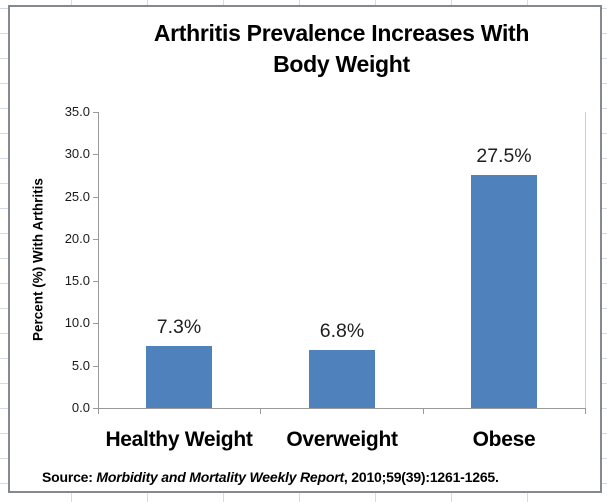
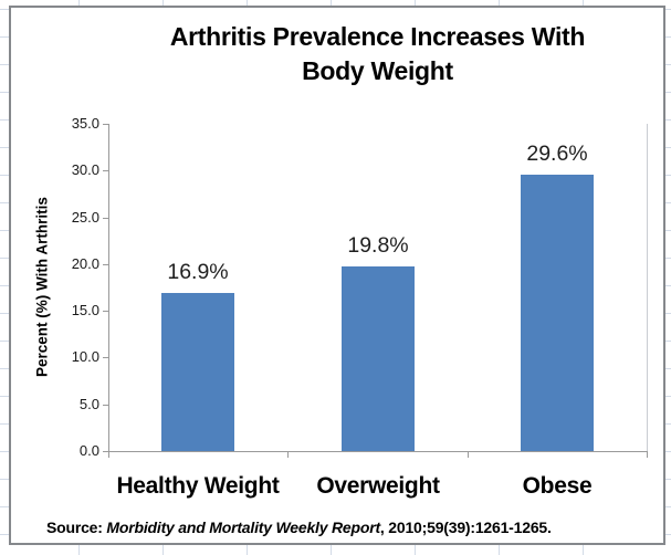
Healthy Weight: 7.3% -> 16.9%
Overweight: 6.8% -> 19.8%
Obese: 27.5% -> 29.6%
